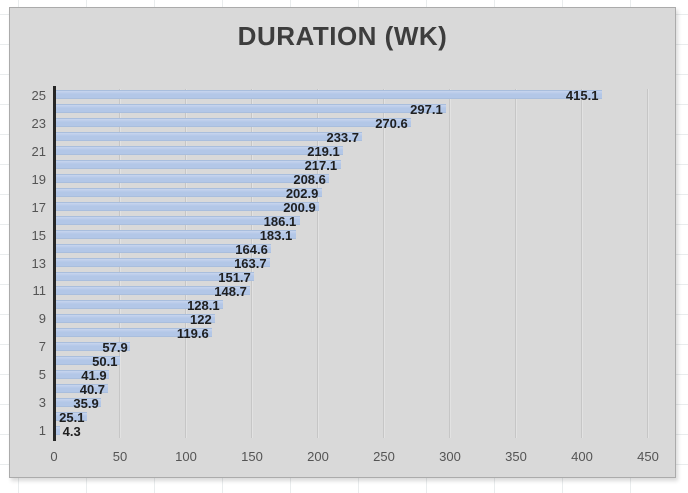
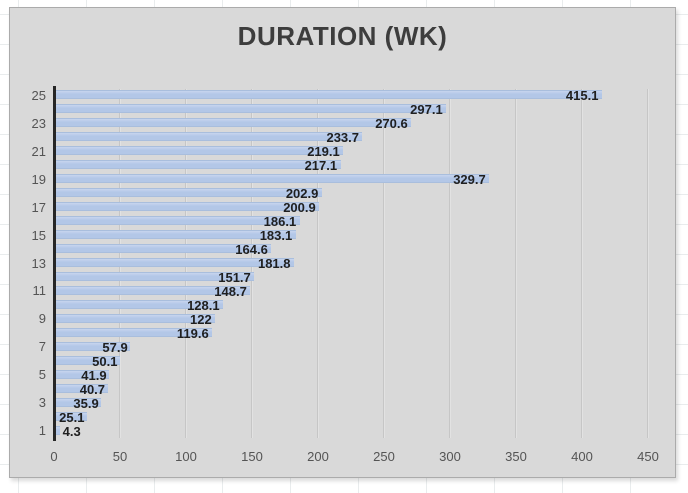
13: 163.7 -> 181.8
19: 208.6 -> 329.7
